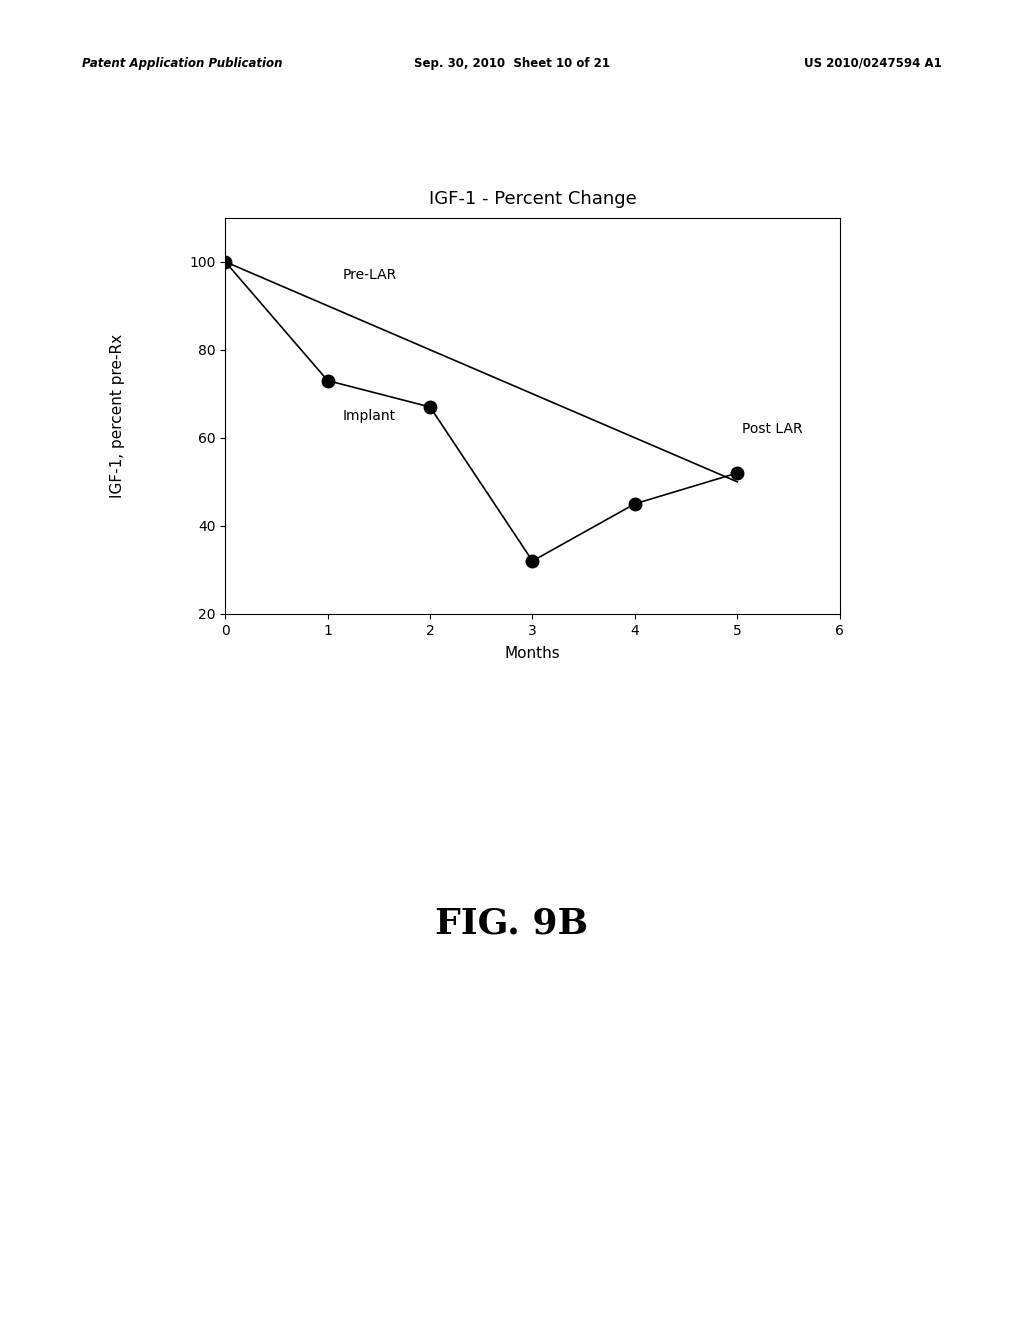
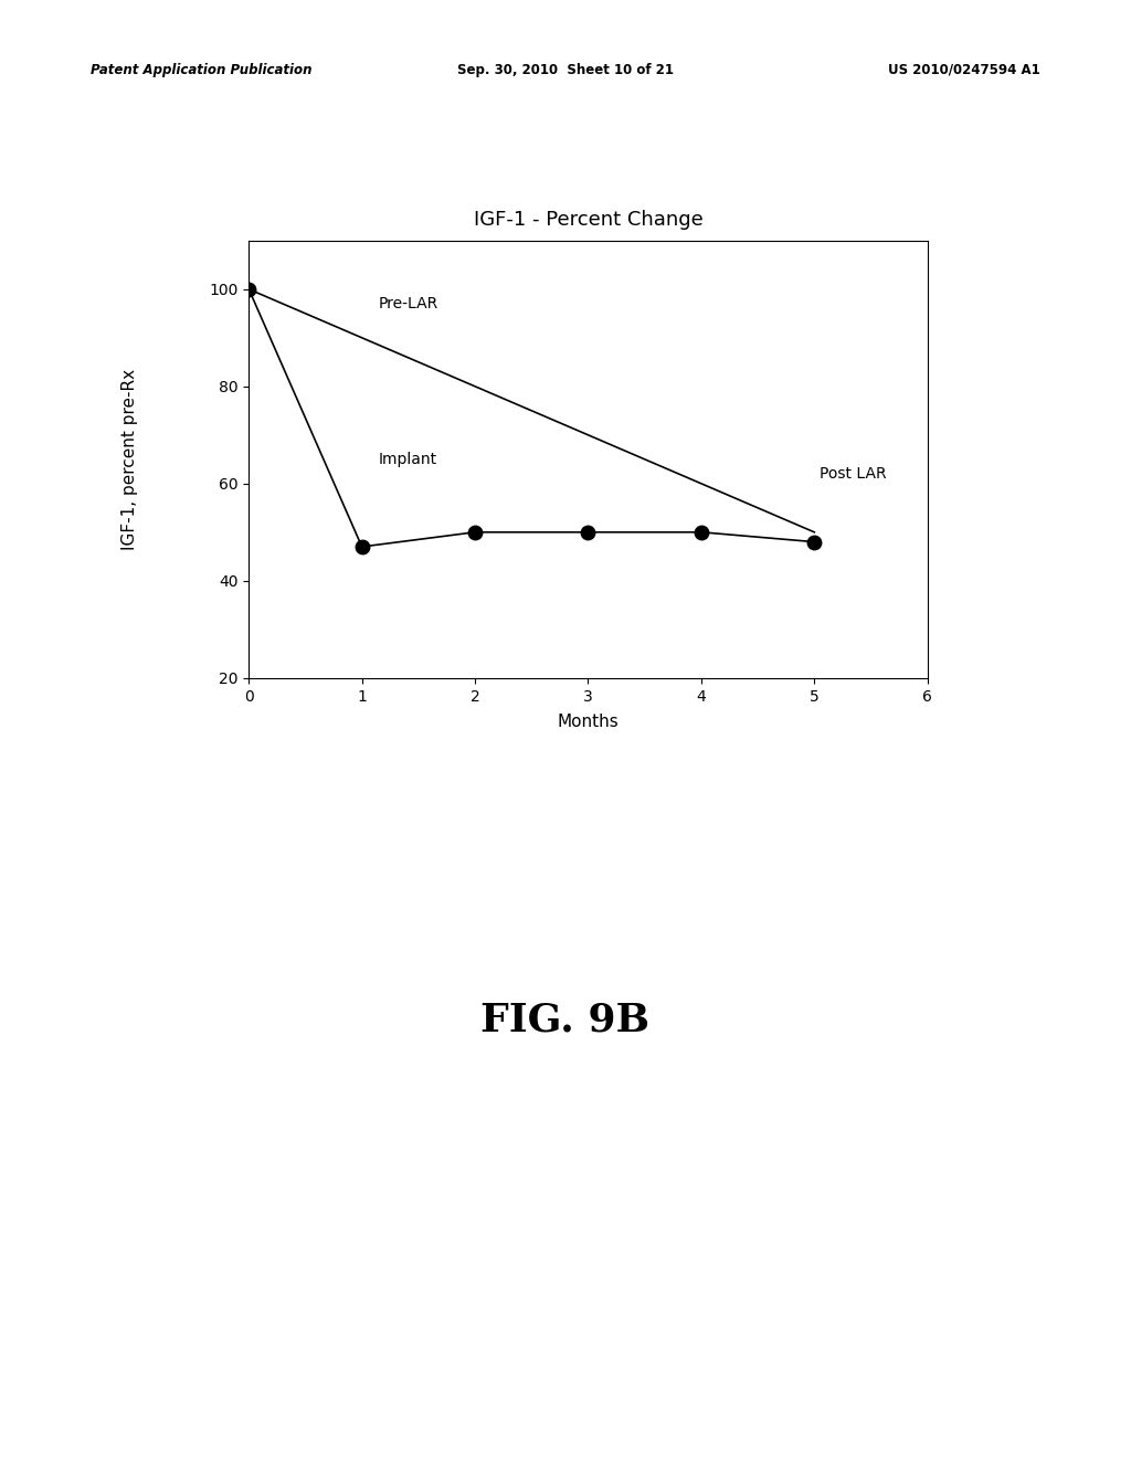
1: 73 -> 47
2: 67 -> 50
3: 32 -> 50
4: 45 -> 50
5: 52 -> 48
